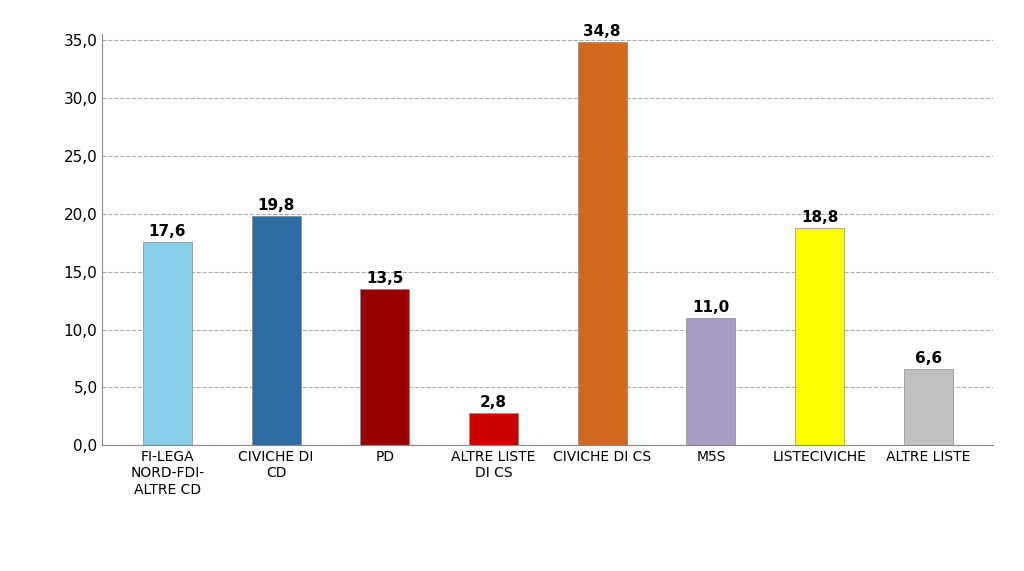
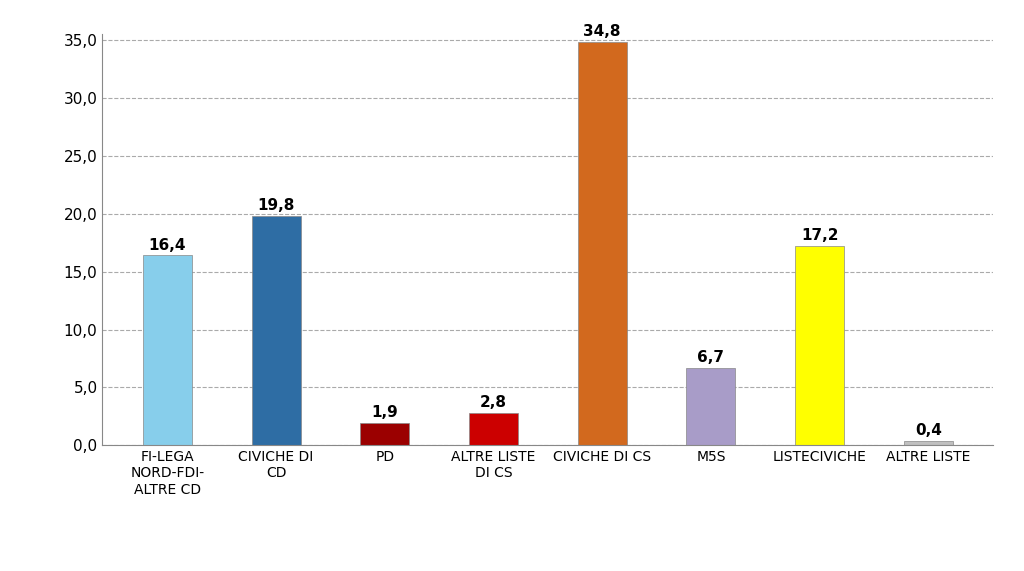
FI-LEGA NORD-FDI- ALTRE CD: 17,6 -> 16,4
PD: 13,5 -> 1,9
M5S: 11,0 -> 6,7
LISTECIVICHE: 18,8 -> 17,2
ALTRE LISTE: 6,6 -> 0,4
